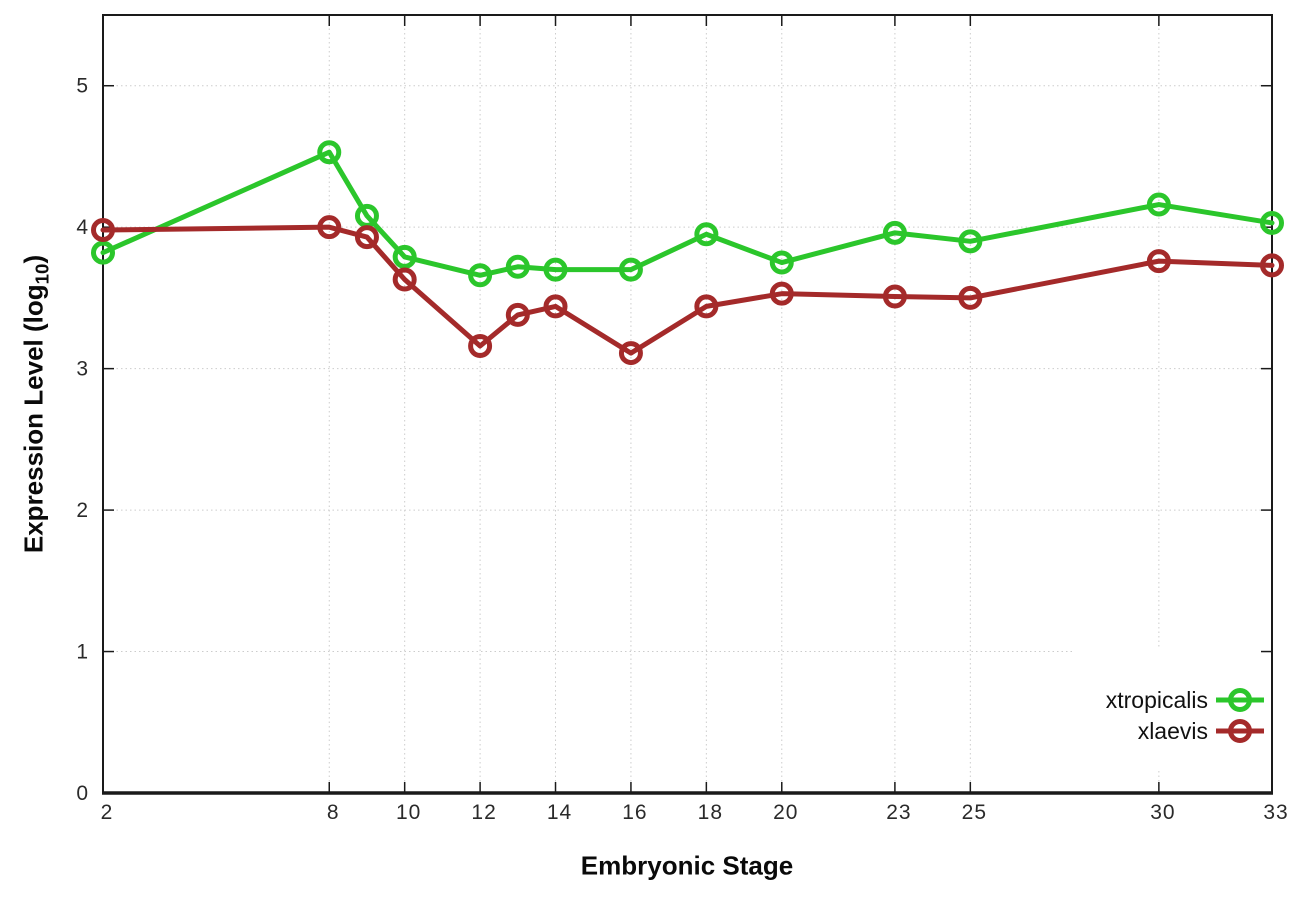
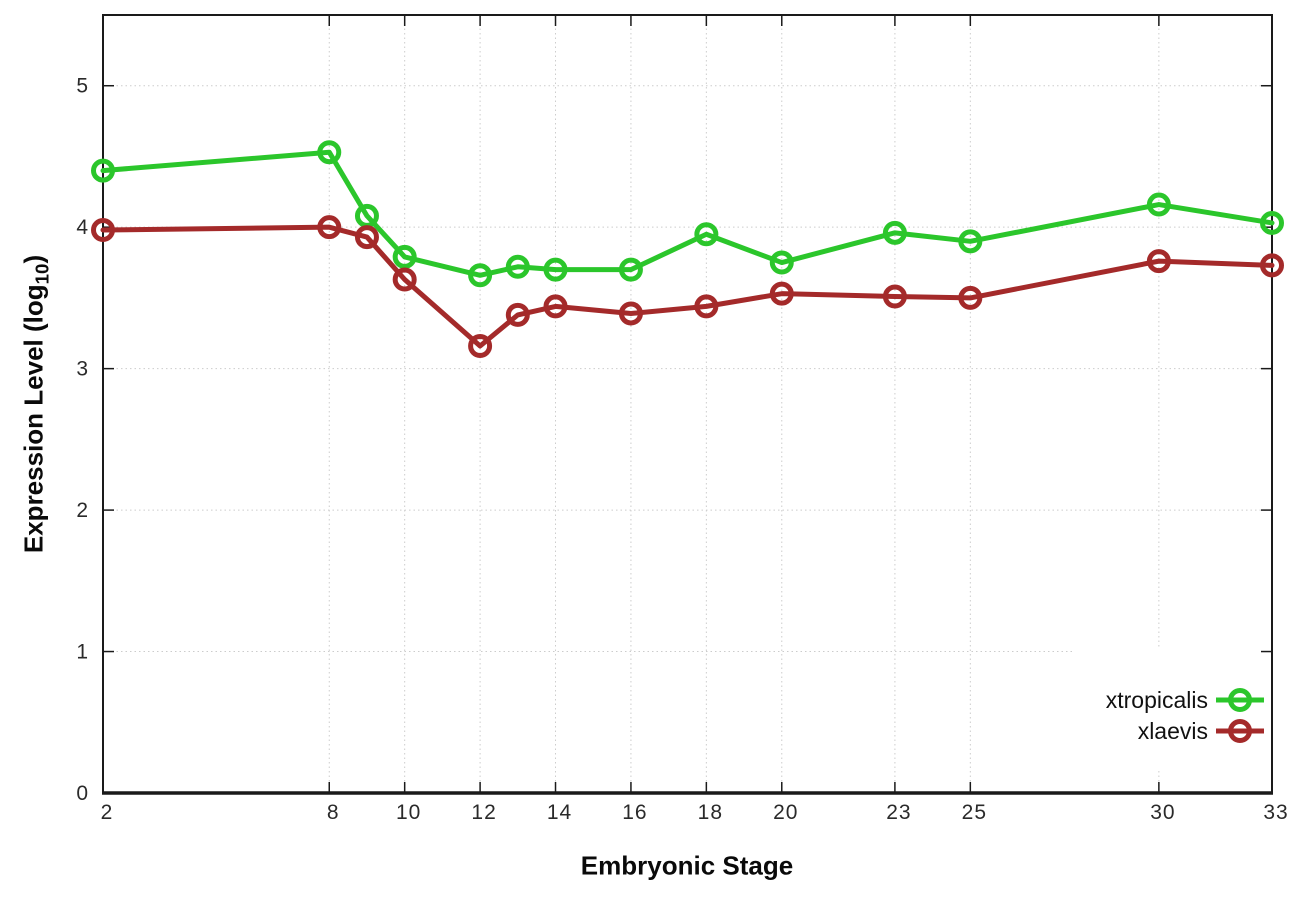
xtropicalis/2: 3.82 -> 4.40
xlaevis/16: 3.11 -> 3.39
